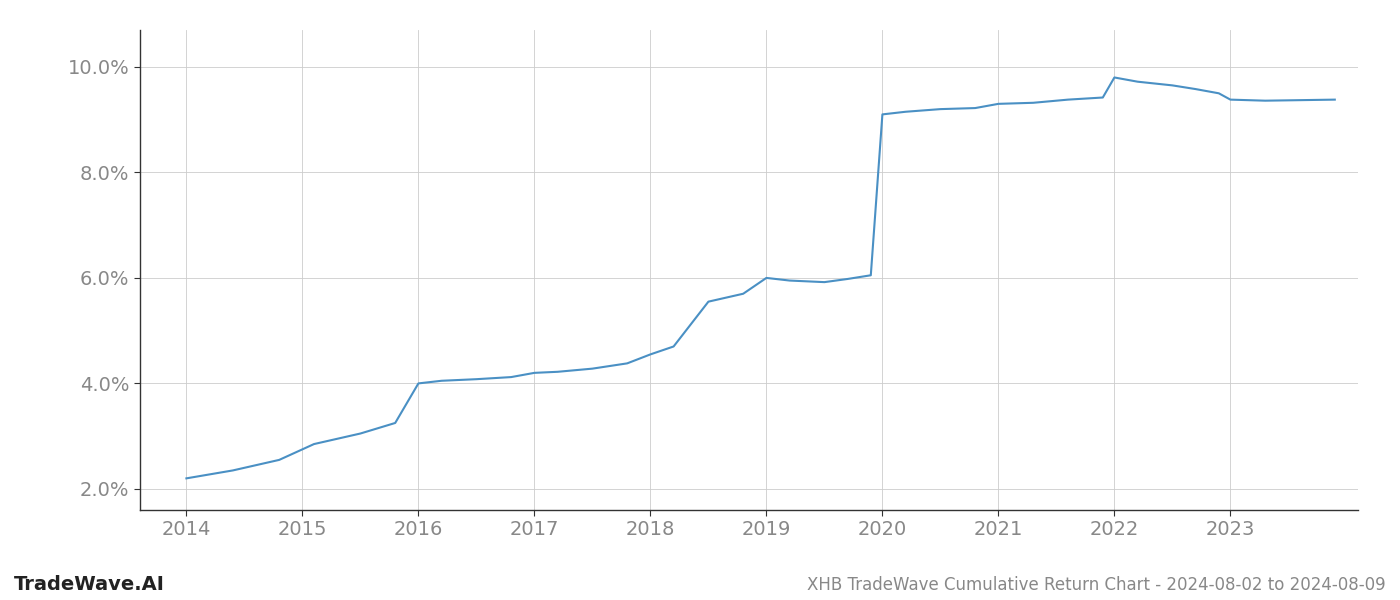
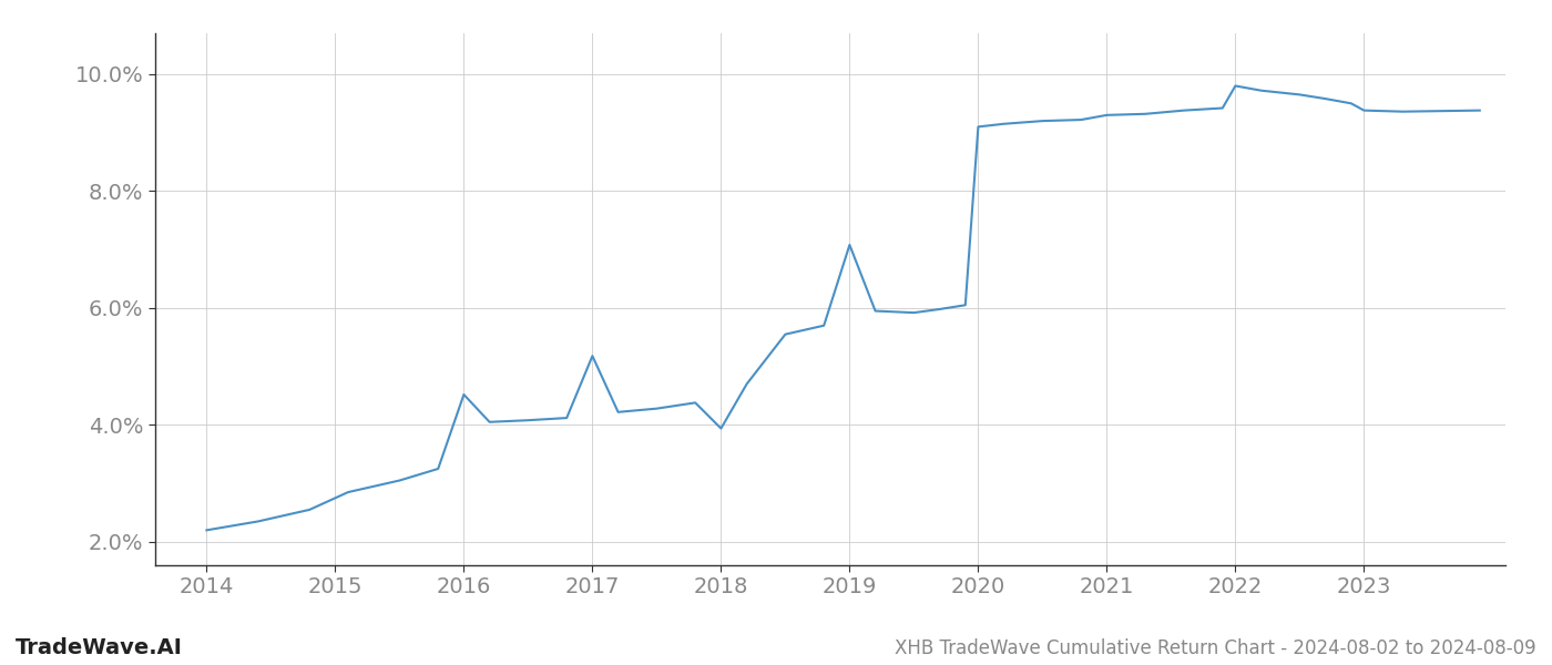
2016: 4.00% -> 4.52%
2017: 4.20% -> 5.18%
2018: 4.55% -> 3.94%
2019: 6.00% -> 7.08%
